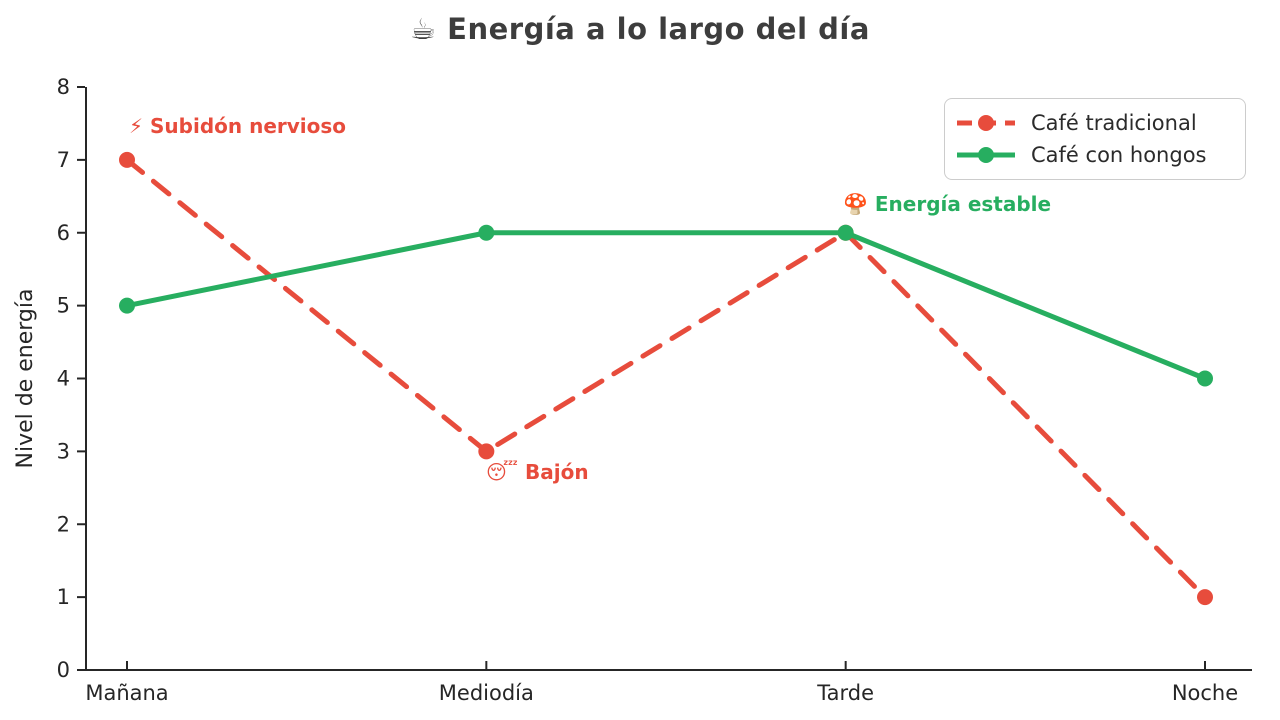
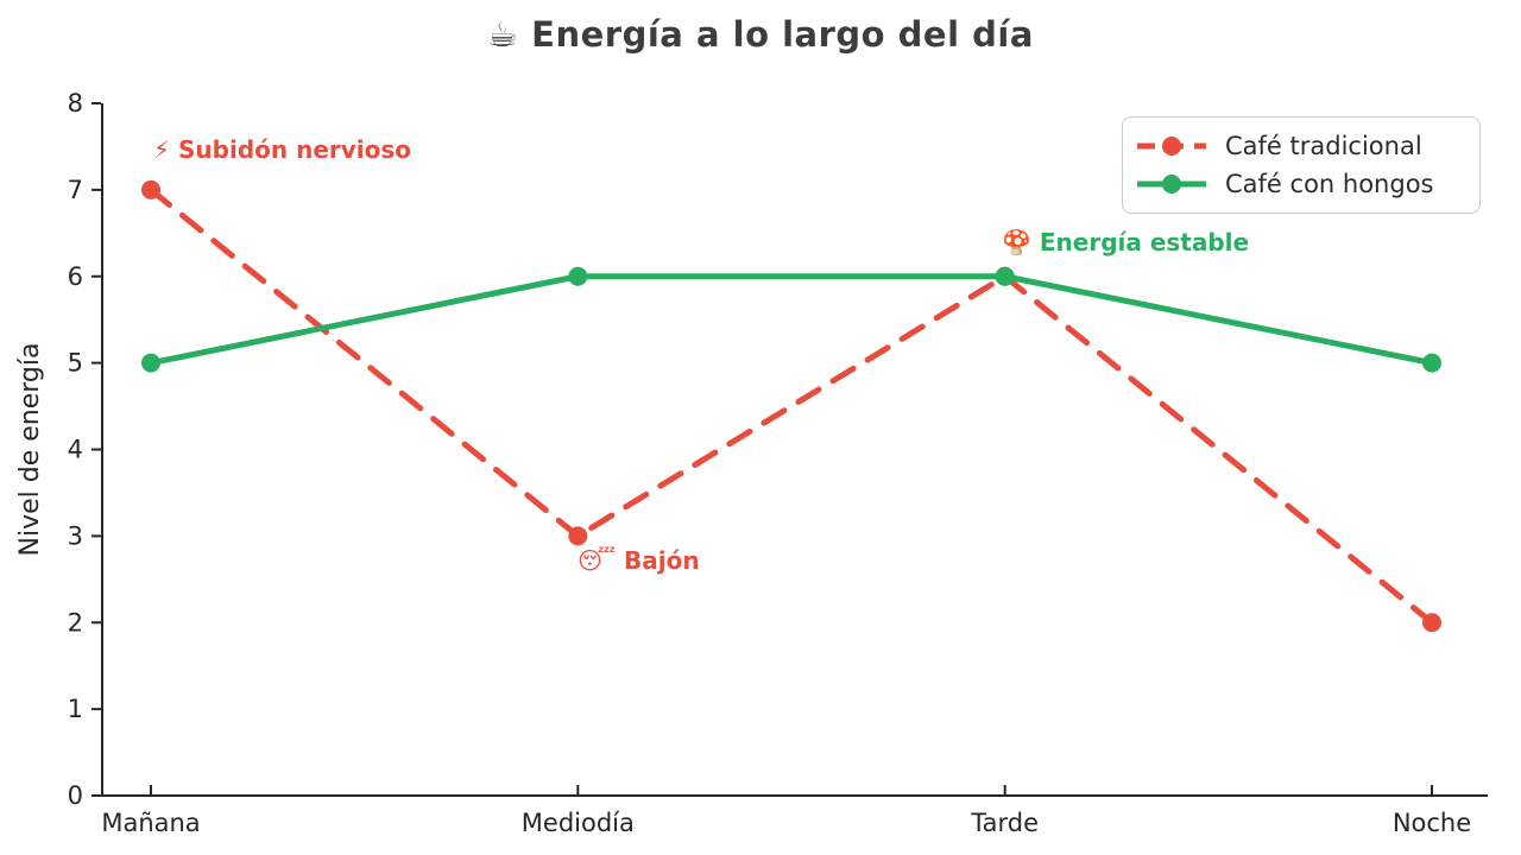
Café tradicional/Noche: 1 -> 2
Café con hongos/Noche: 4 -> 5
